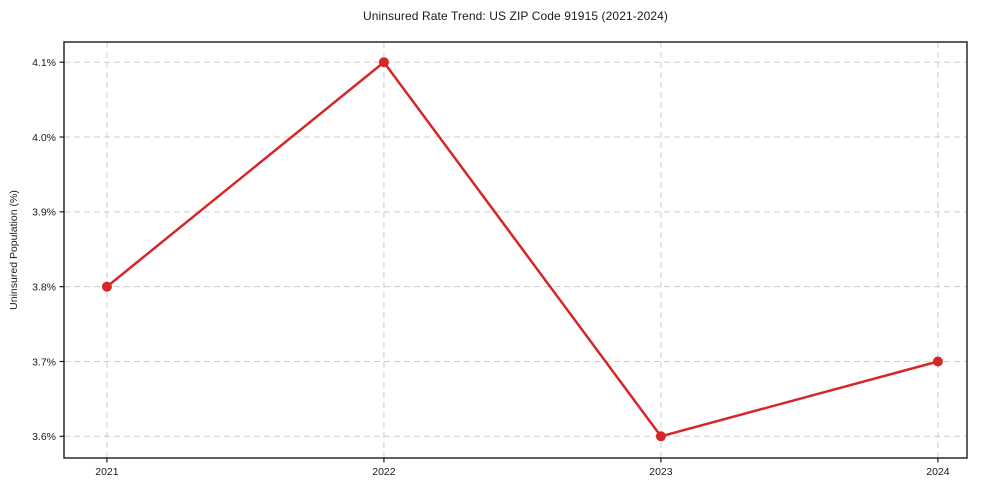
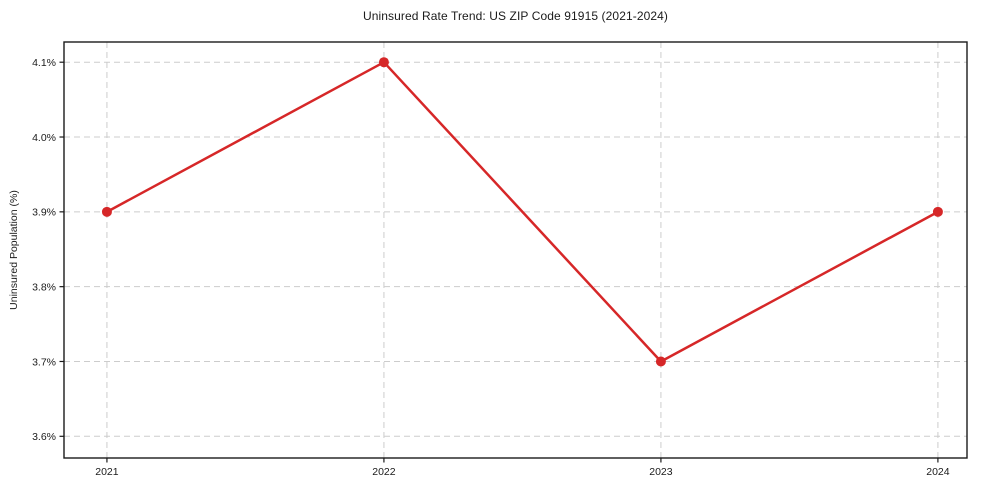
2021: 3.8% -> 3.9%
2023: 3.6% -> 3.7%
2024: 3.7% -> 3.9%
